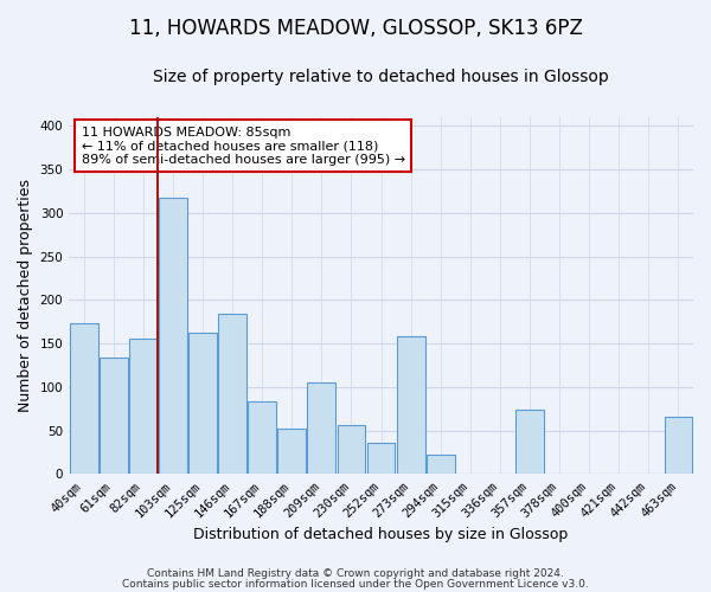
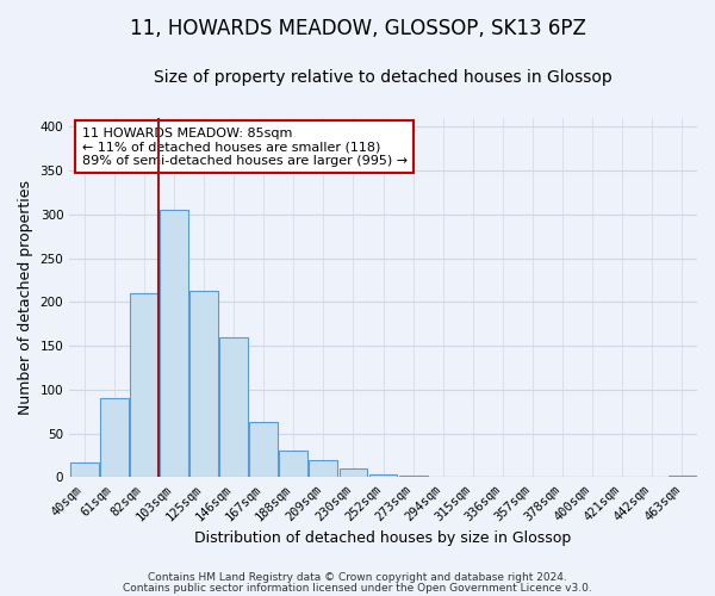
40sqm: 174 -> 17
61sqm: 134 -> 90
82sqm: 156 -> 210
103sqm: 318 -> 305
125sqm: 162 -> 213
146sqm: 184 -> 160
167sqm: 84 -> 63
188sqm: 52 -> 31
209sqm: 106 -> 20
230sqm: 56 -> 10
252sqm: 36 -> 4
273sqm: 158 -> 2
294sqm: 22 -> 1
357sqm: 74 -> 1
463sqm: 66 -> 2
